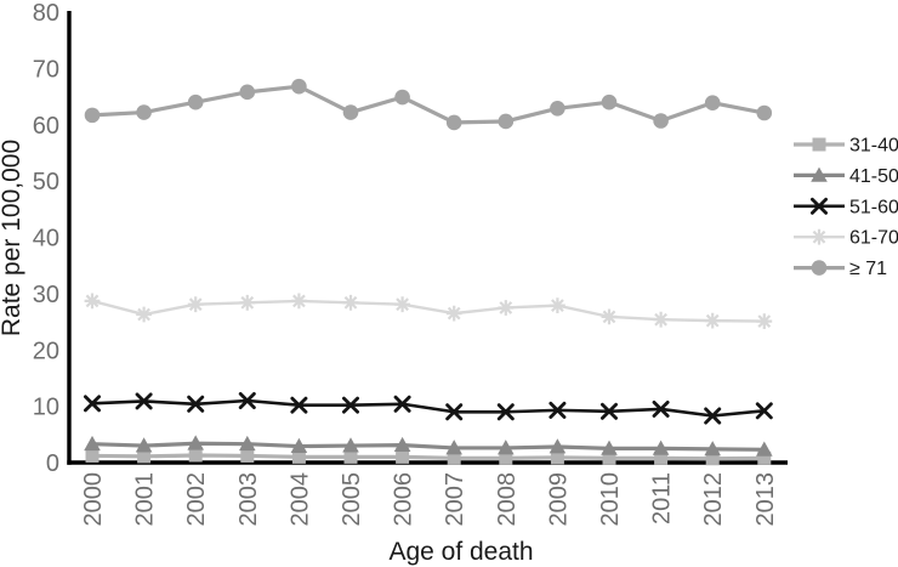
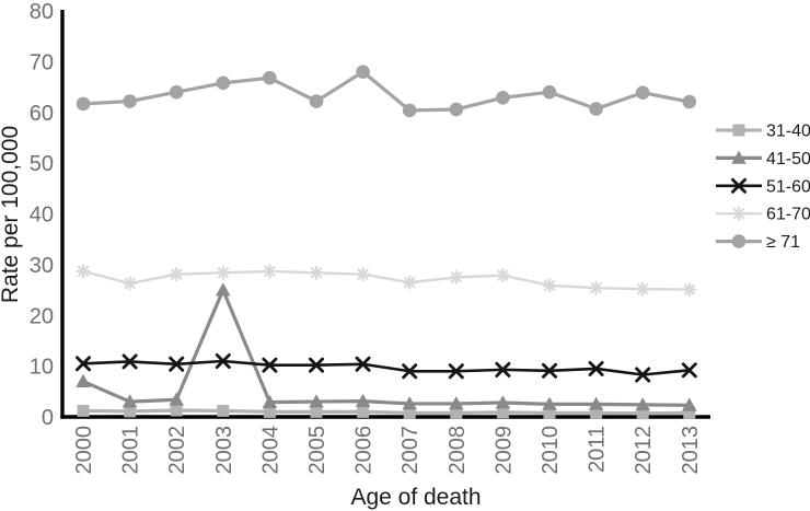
41-50/2000: 3 -> 7
41-50/2003: 3 -> 25
≥ 71/2006: 65 -> 68
